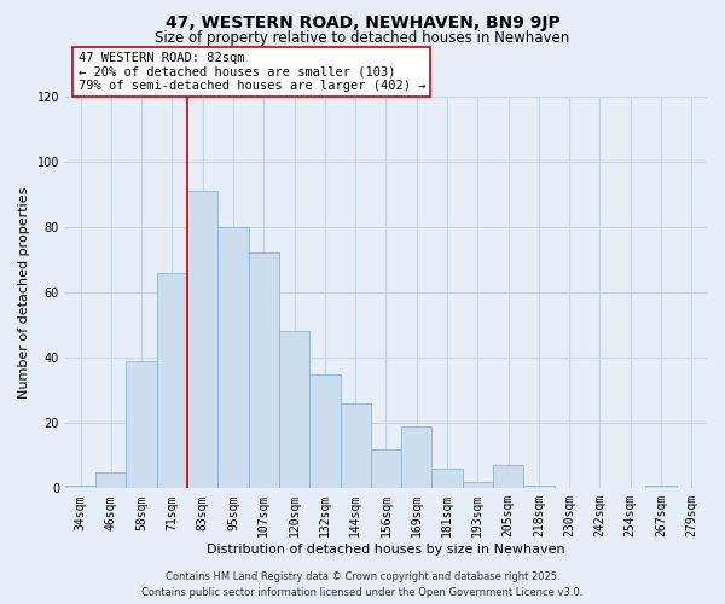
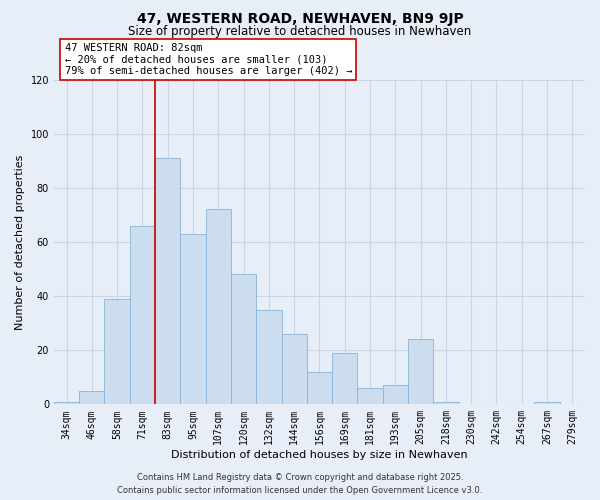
95sqm: 80 -> 63
193sqm: 2 -> 7
205sqm: 7 -> 24
